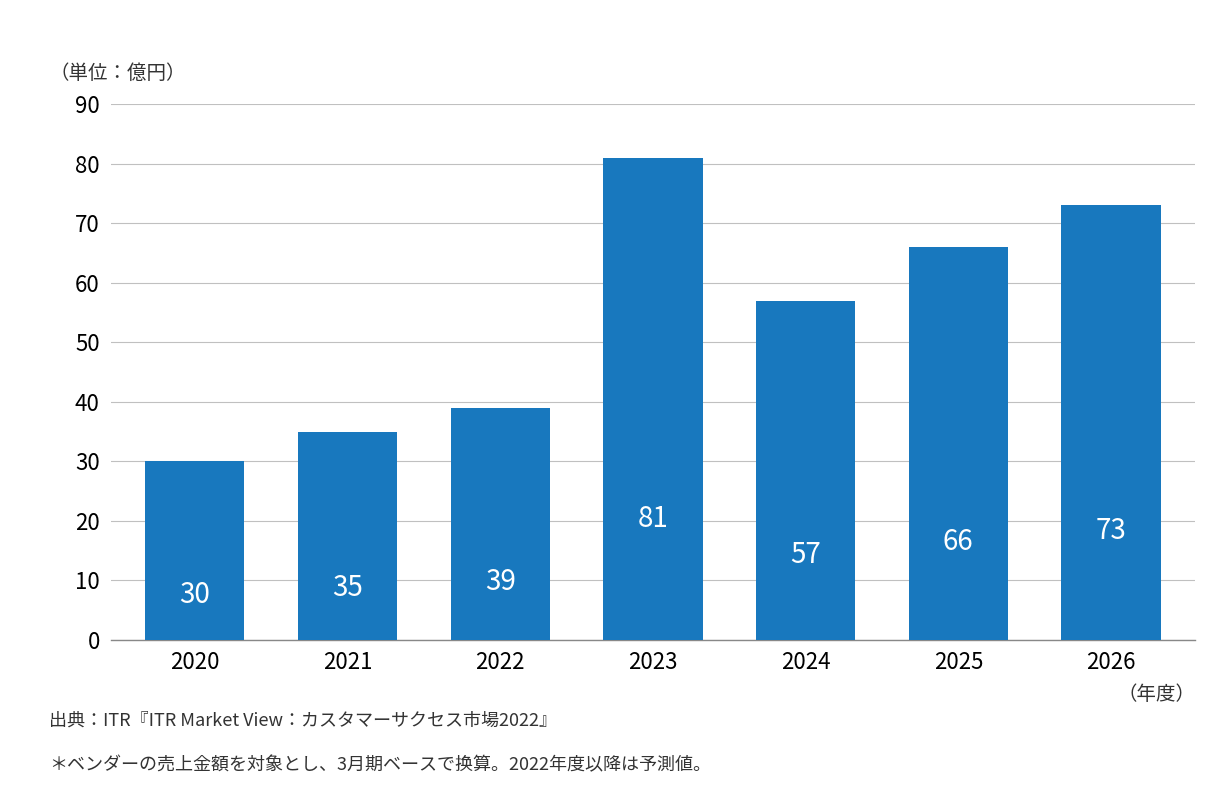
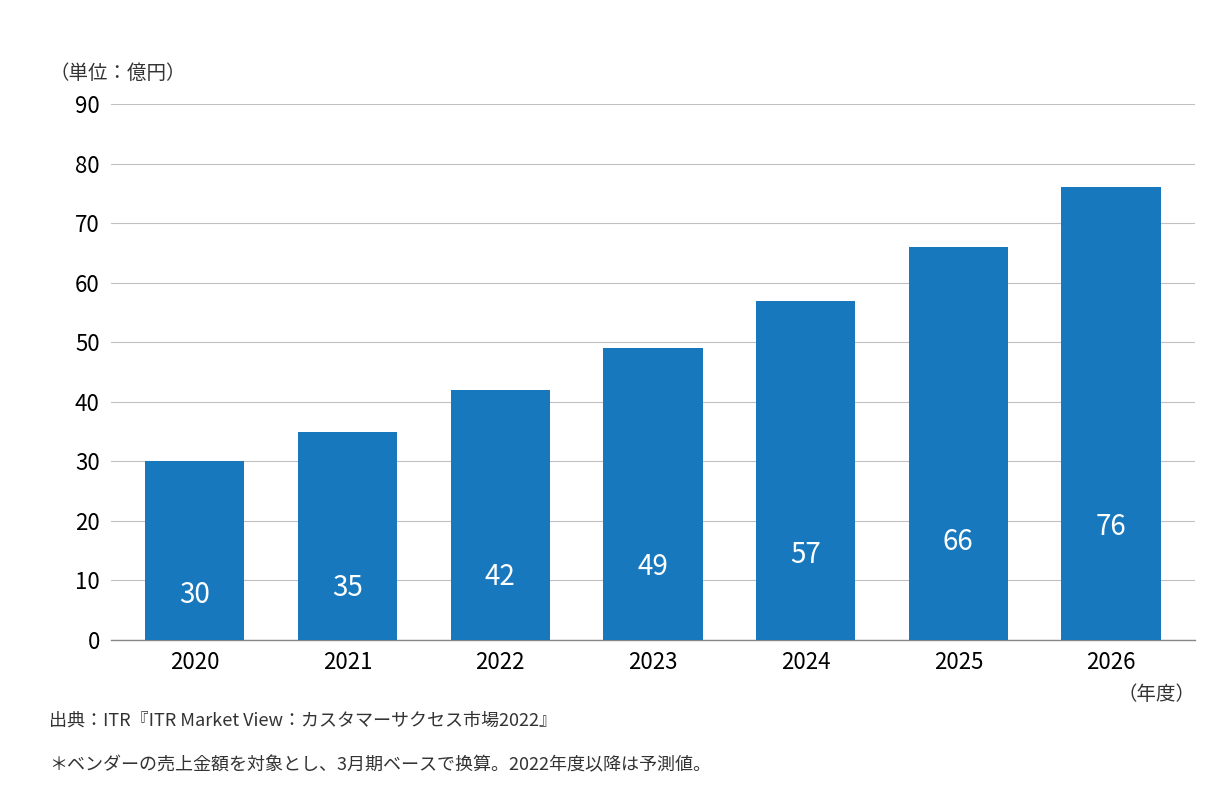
2022: 39 -> 42
2023: 81 -> 49
2026: 73 -> 76
